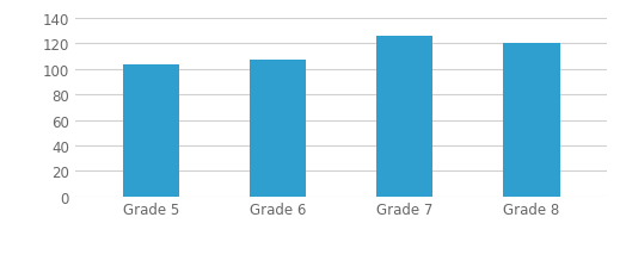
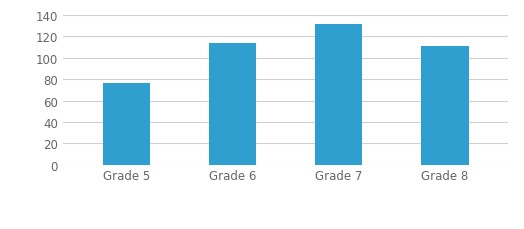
Grade 5: 104 -> 76
Grade 6: 107 -> 114
Grade 7: 126 -> 132
Grade 8: 120 -> 111
